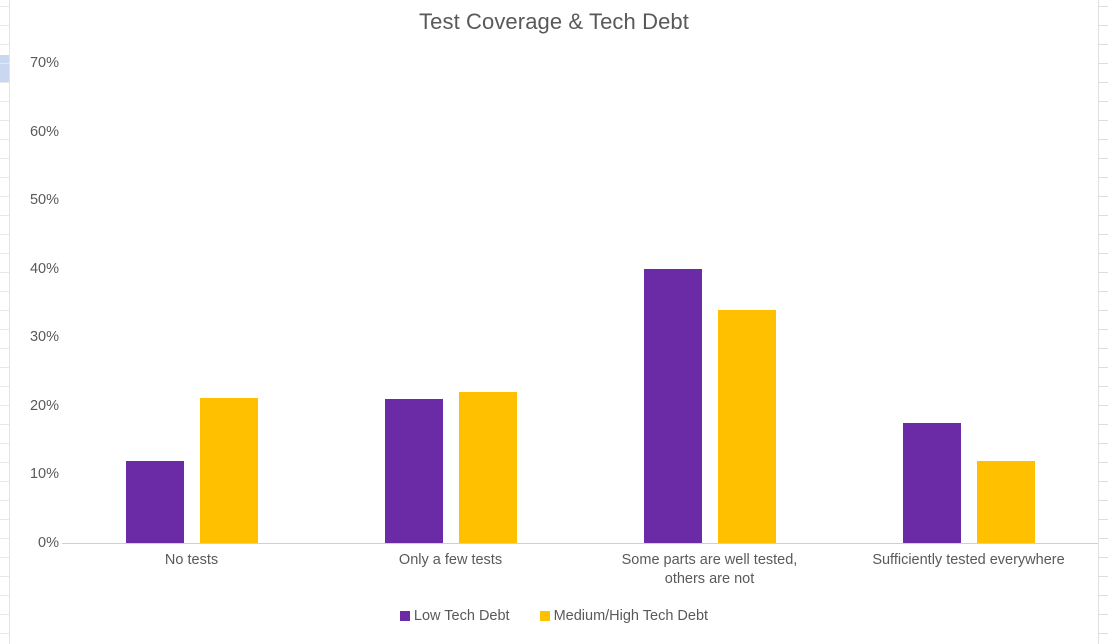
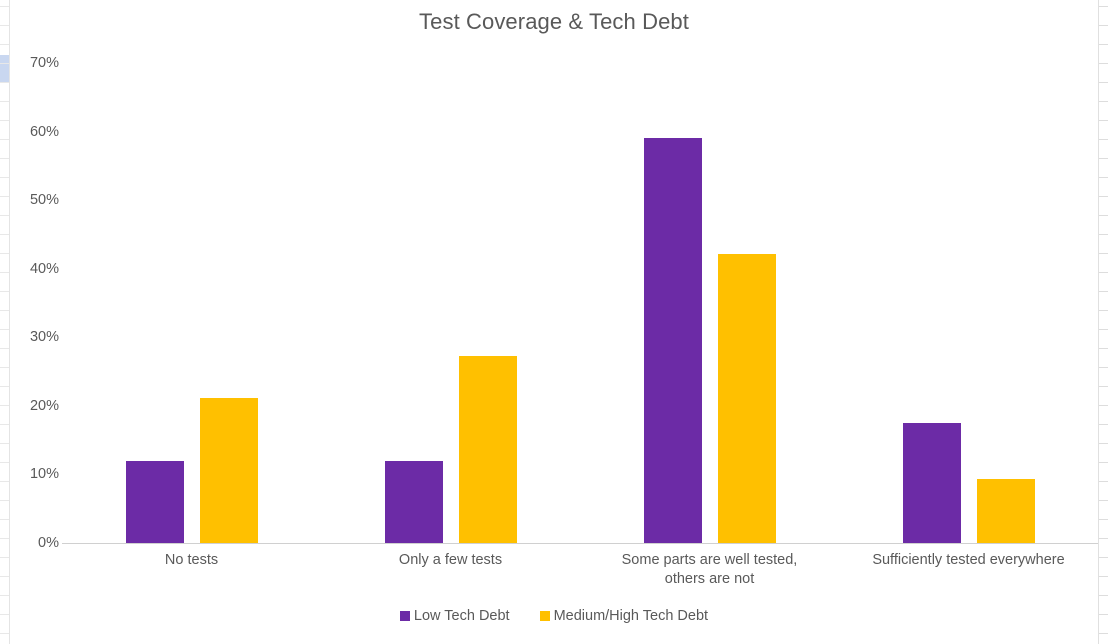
Low Tech Debt/Only a few tests: 21% -> 12%
Medium/High Tech Debt/Only a few tests: 22% -> 27%
Low Tech Debt/Some parts are well tested, others are not: 40% -> 59%
Medium/High Tech Debt/Some parts are well tested, others are not: 34% -> 42%
Medium/High Tech Debt/Sufficiently tested everywhere: 12% -> 9%
